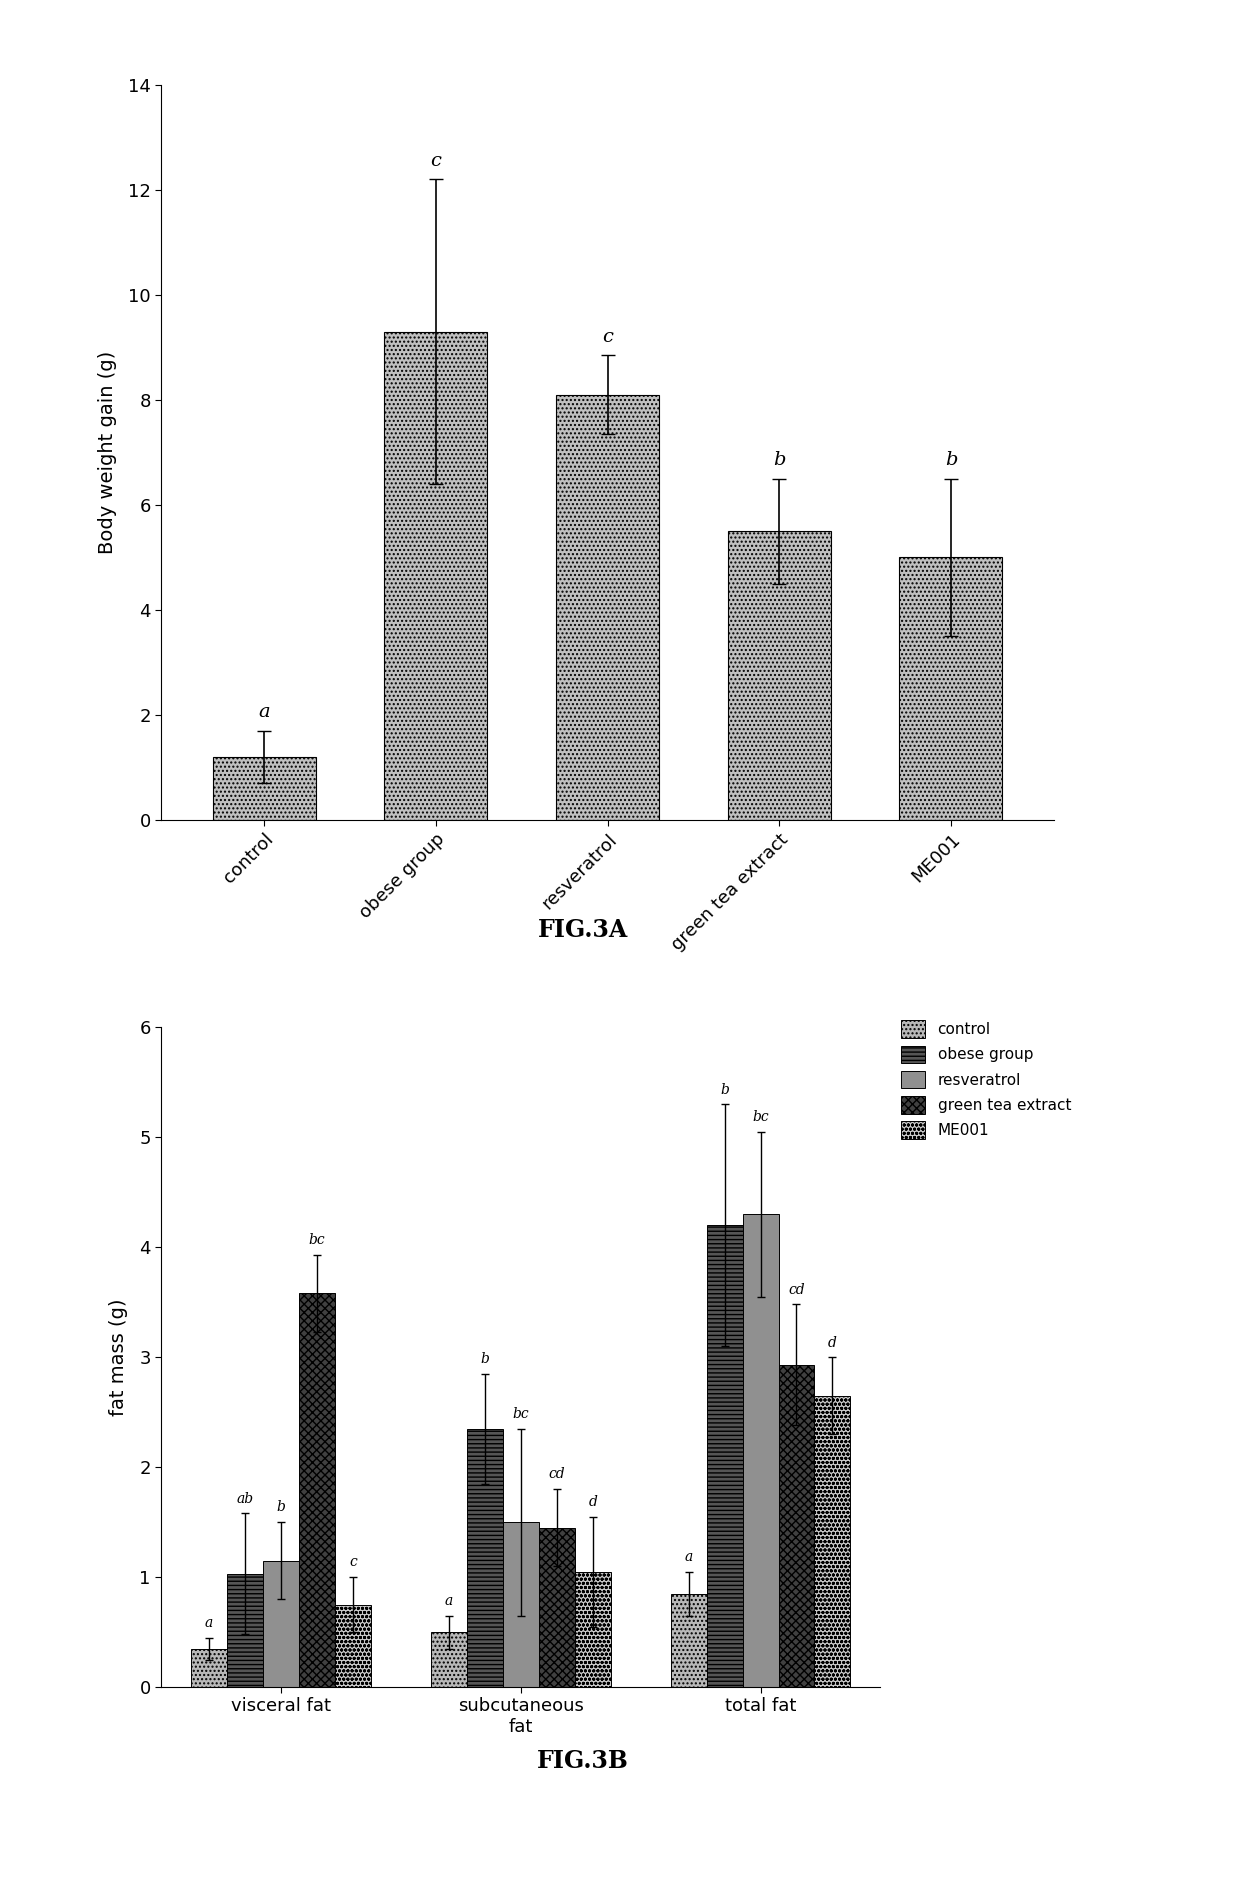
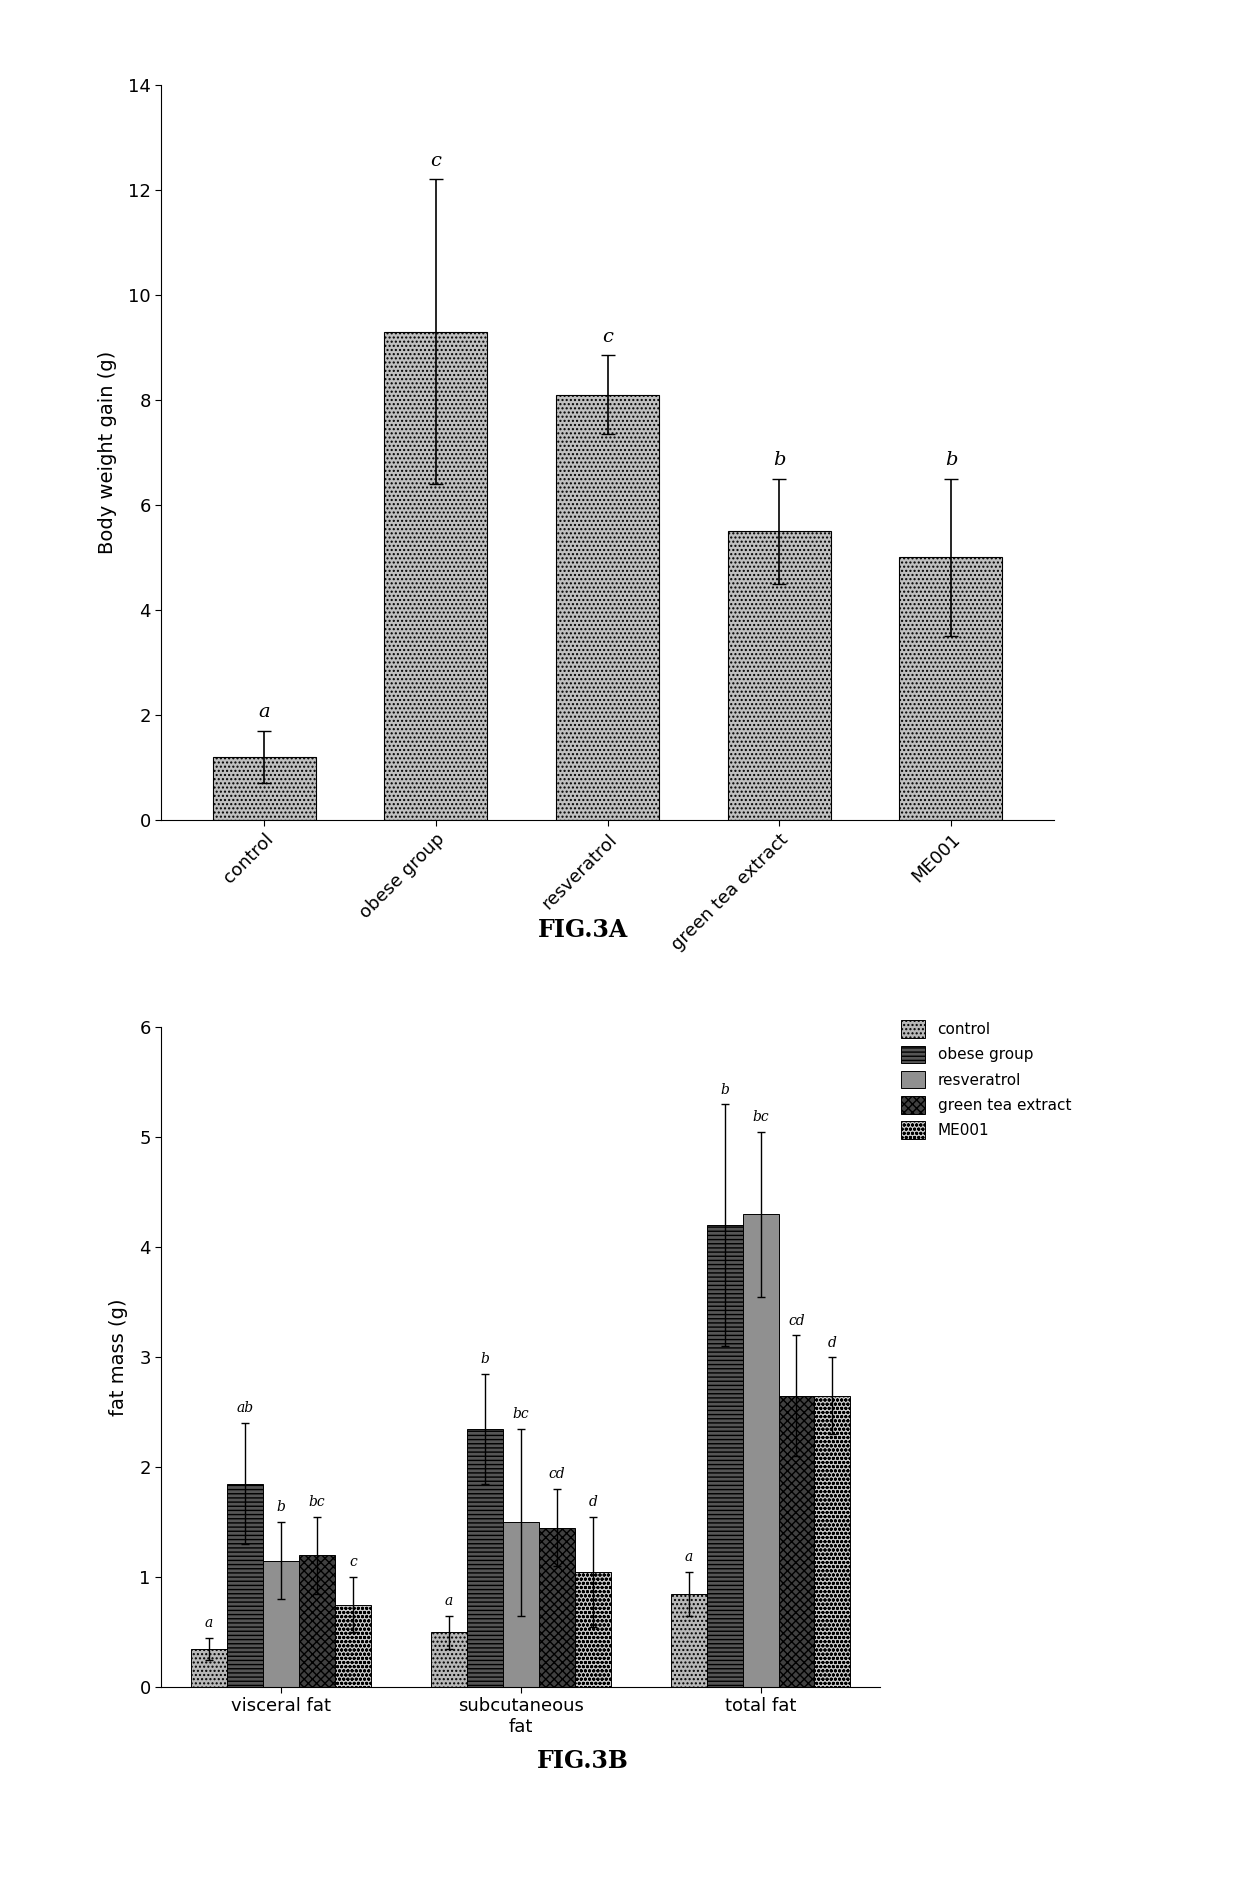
obese group/visceral fat: 1.03 -> 1.85
green tea extract/visceral fat: 3.58 -> 1.20
green tea extract/total fat: 2.93 -> 2.65
